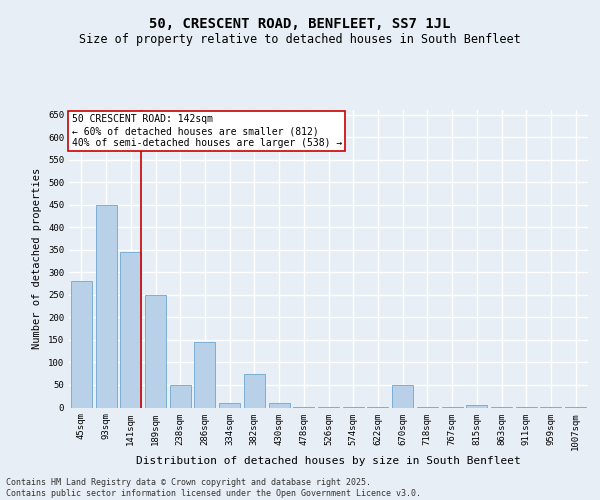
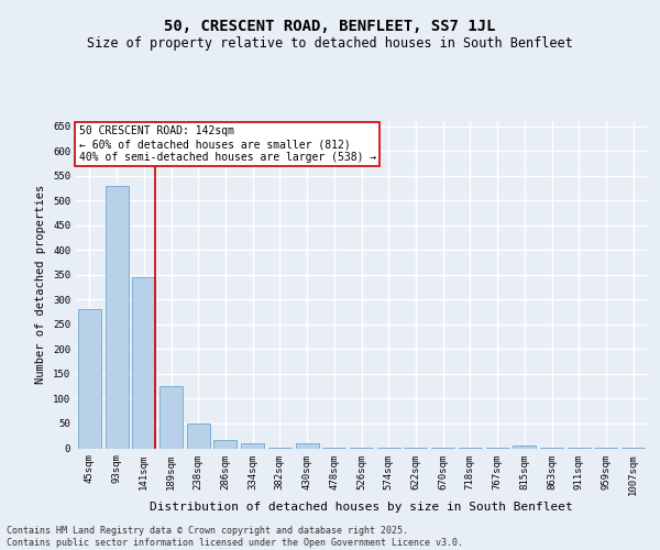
93sqm: 450 -> 530
189sqm: 250 -> 125
286sqm: 145 -> 17
382sqm: 75 -> 2
670sqm: 50 -> 2
